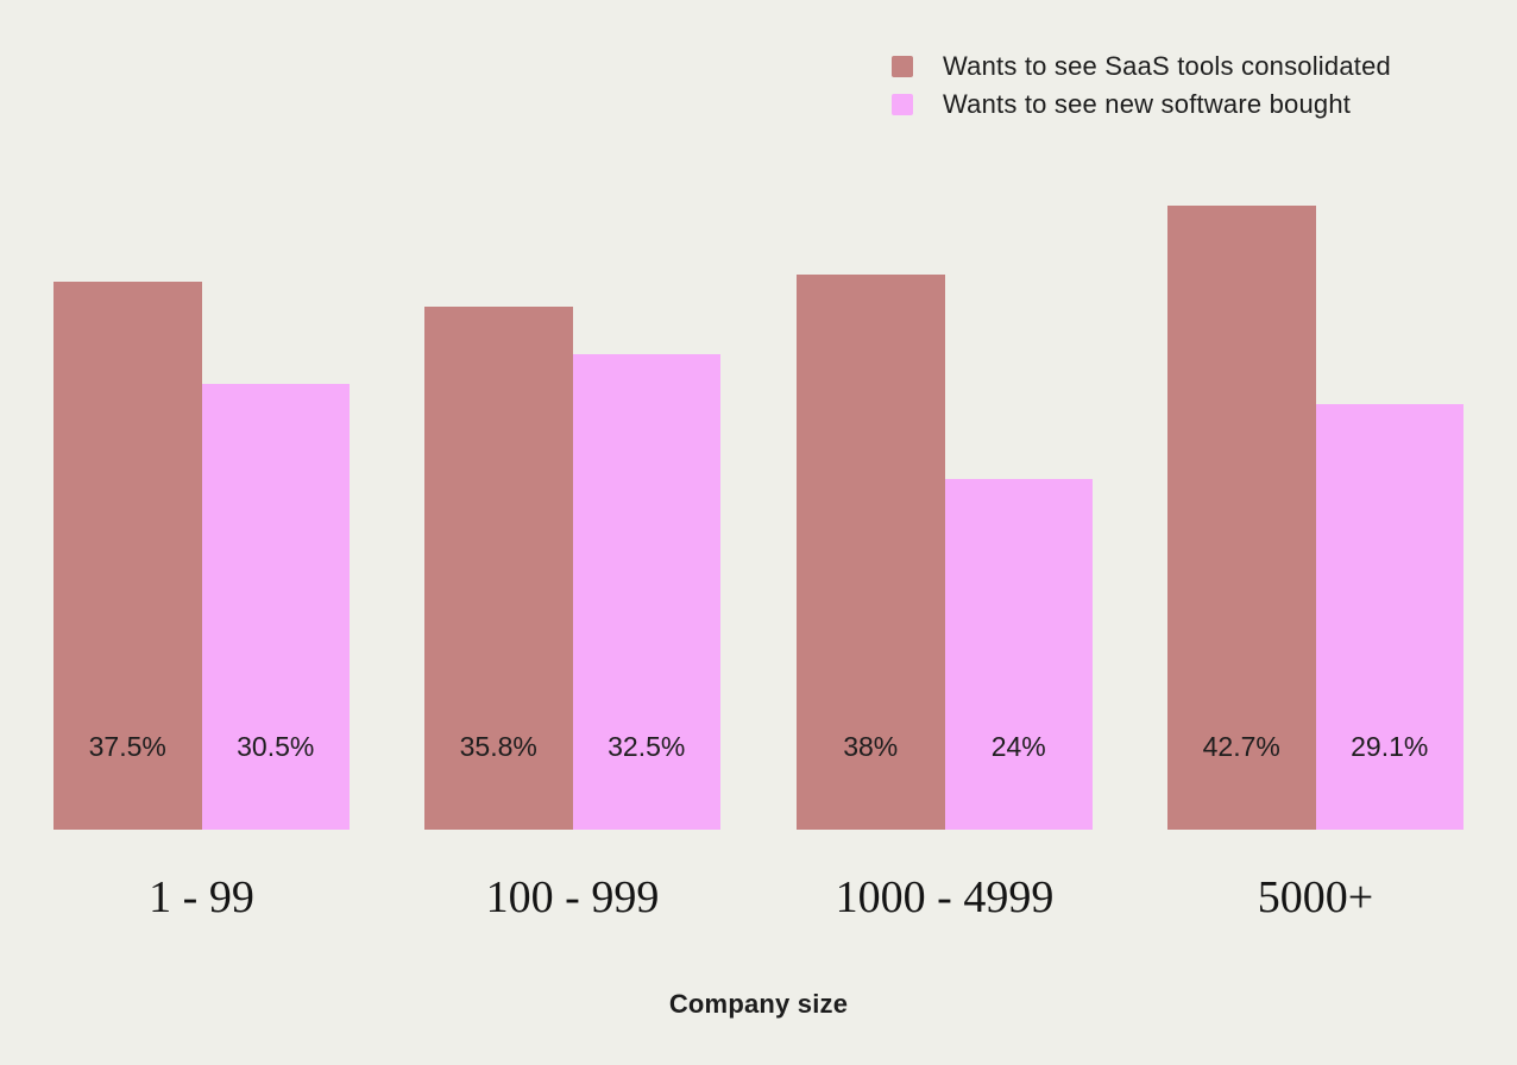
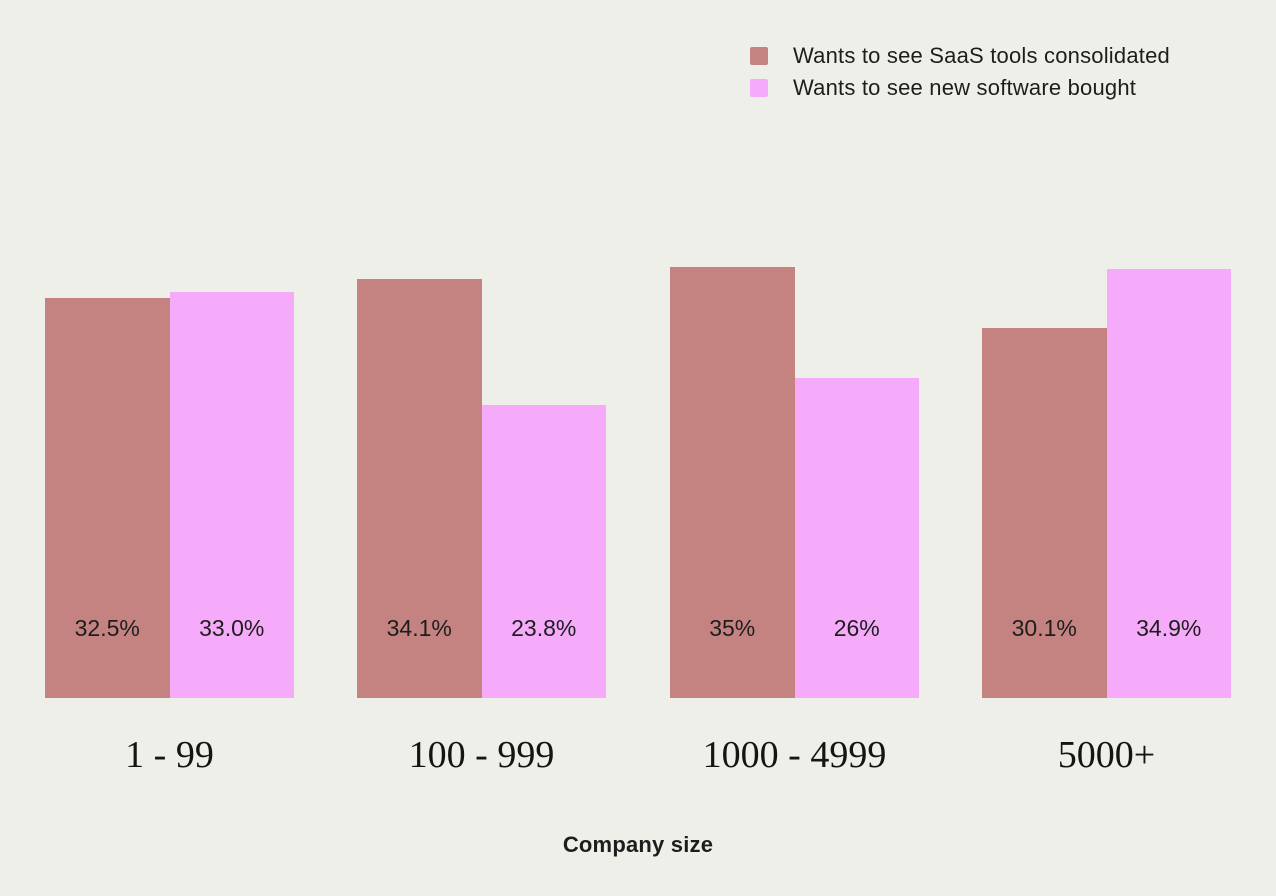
Wants to see SaaS tools consolidated/1 - 99: 37.5% -> 32.5%
Wants to see new software bought/1 - 99: 30.5% -> 33.0%
Wants to see SaaS tools consolidated/100 - 999: 35.8% -> 34.1%
Wants to see new software bought/100 - 999: 32.5% -> 23.8%
Wants to see SaaS tools consolidated/1000 - 4999: 38% -> 35%
Wants to see new software bought/1000 - 4999: 24% -> 26%
Wants to see SaaS tools consolidated/5000+: 42.7% -> 30.1%
Wants to see new software bought/5000+: 29.1% -> 34.9%
